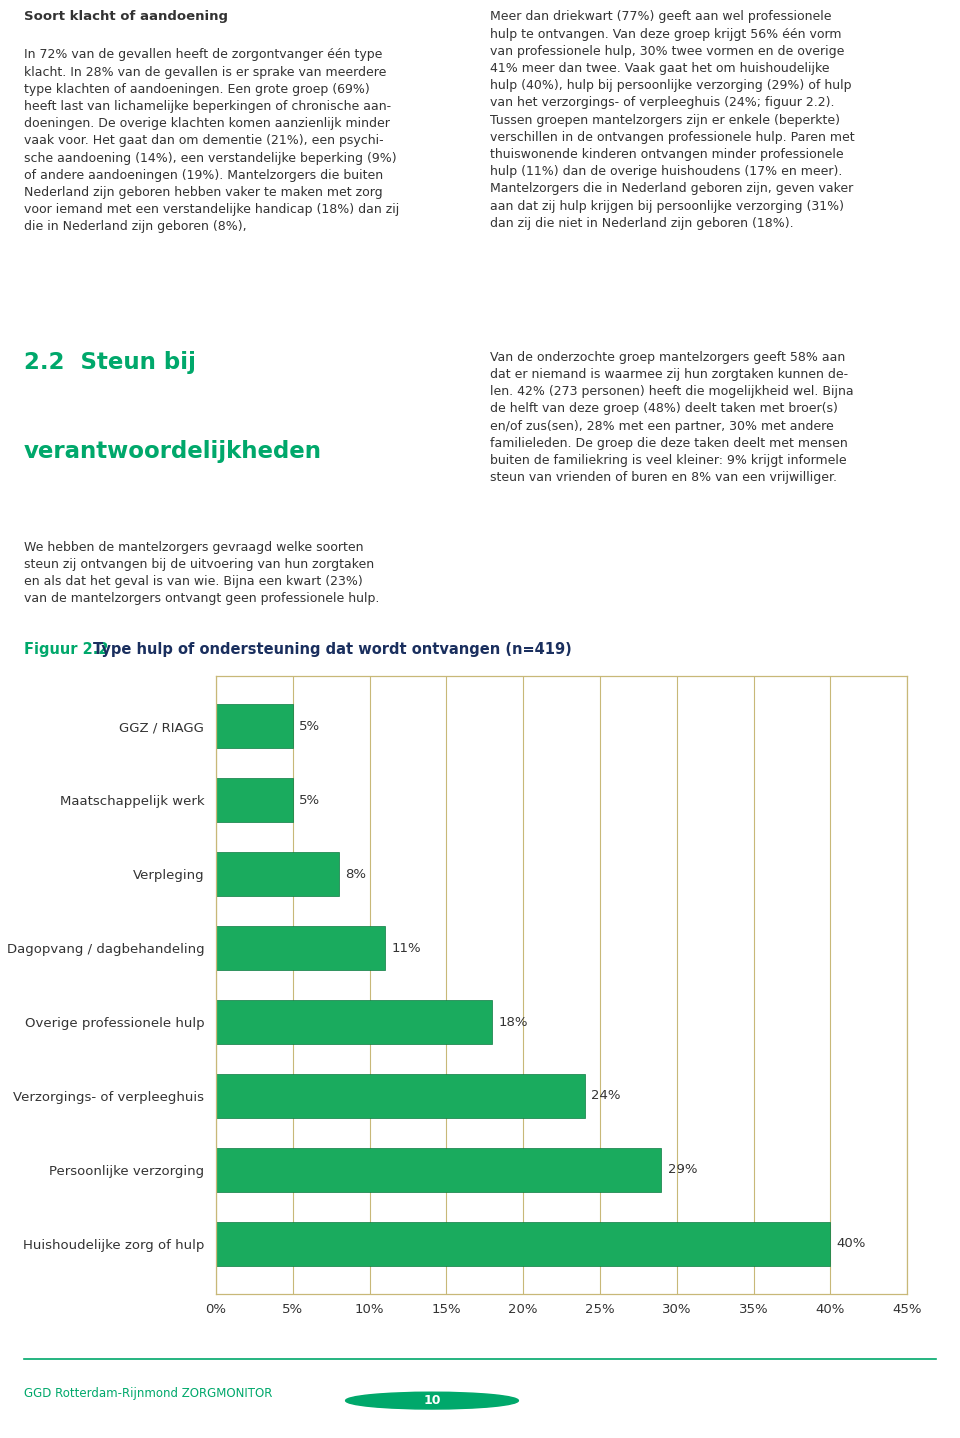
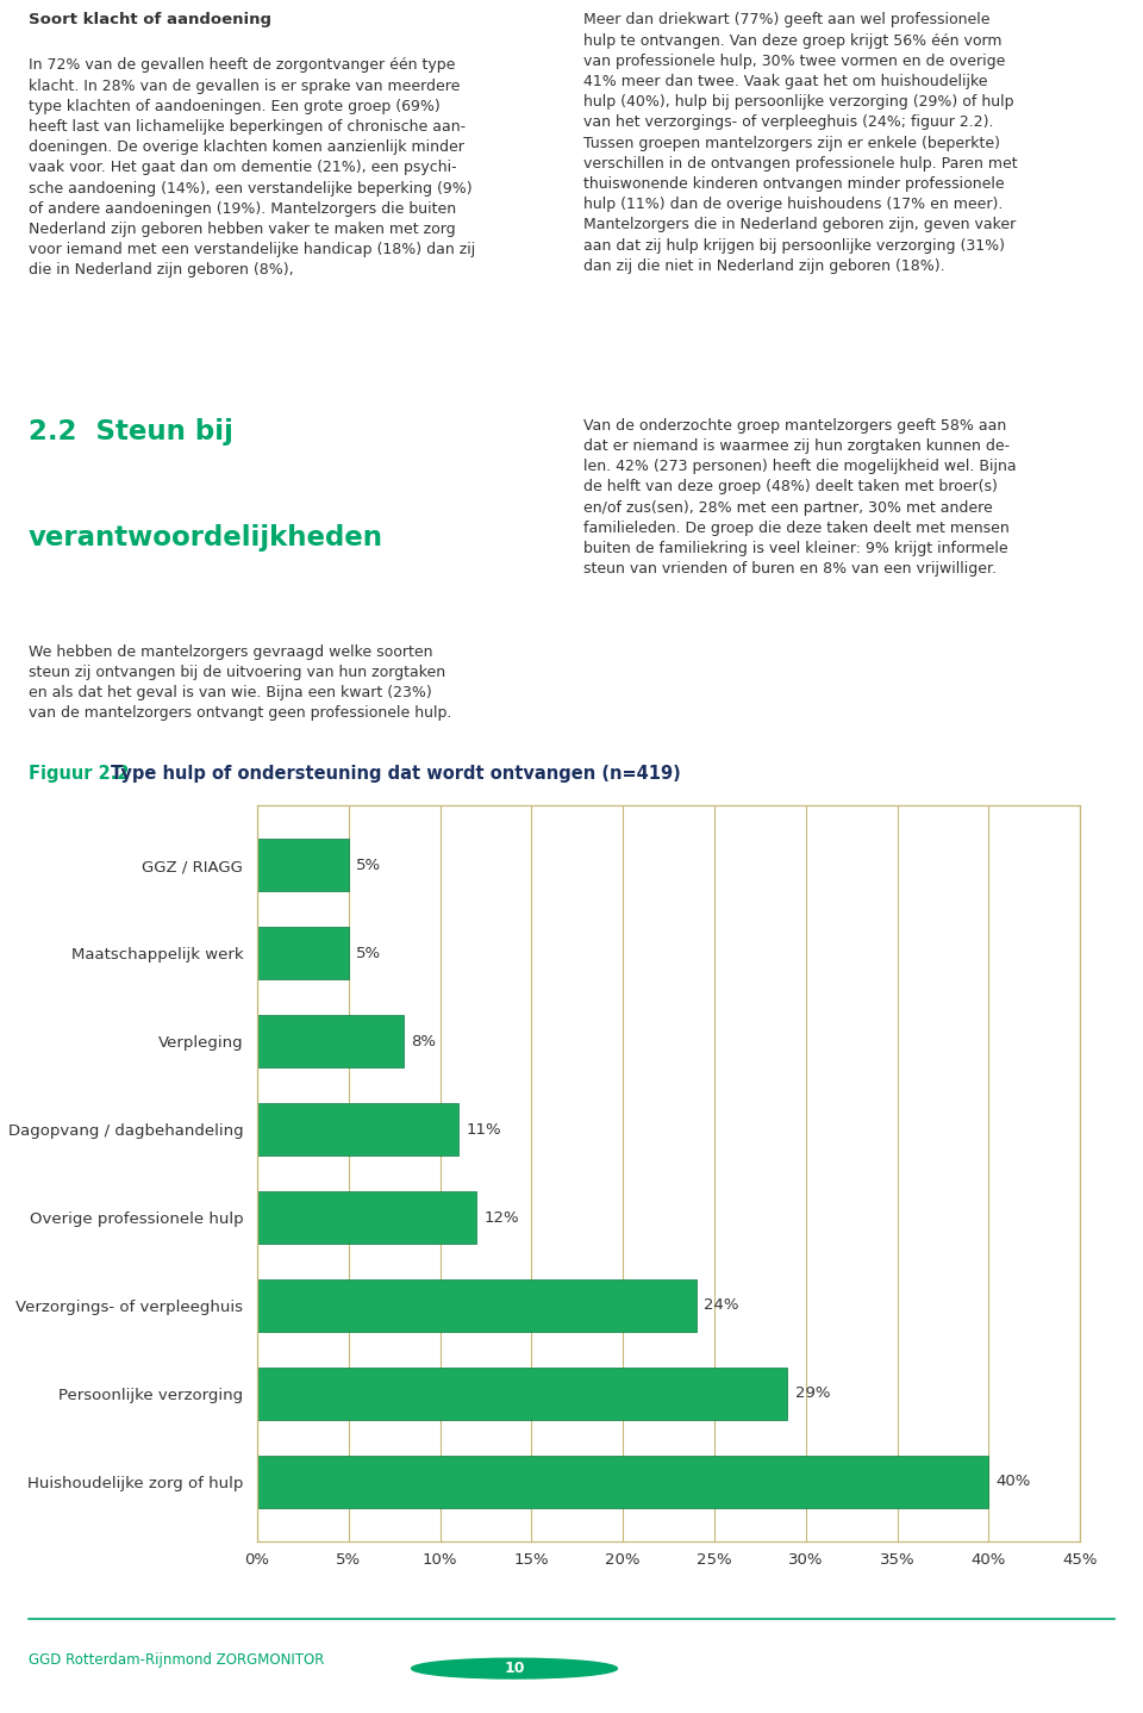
Overige professionele hulp: 18% -> 12%
